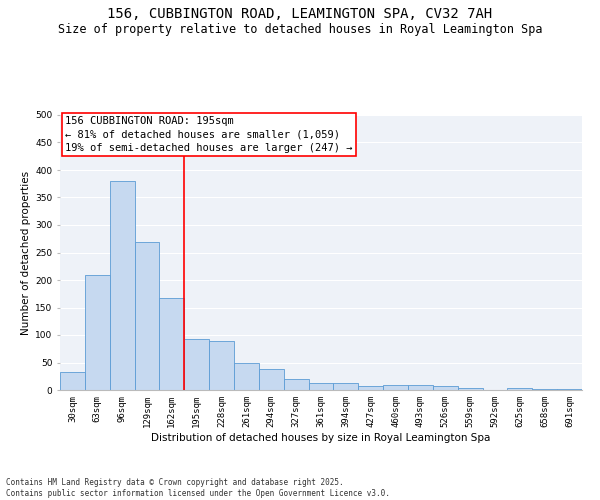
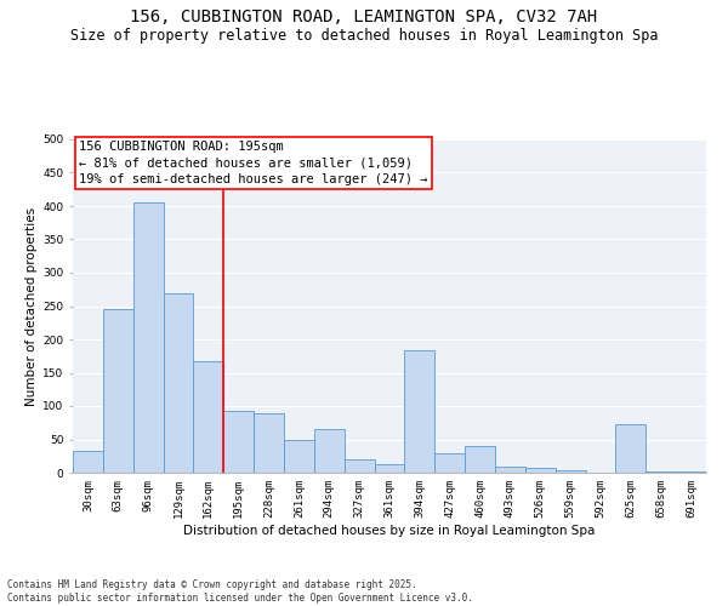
63sqm: 210 -> 246
96sqm: 380 -> 406
294sqm: 38 -> 66
394sqm: 12 -> 184
427sqm: 7 -> 30
460sqm: 10 -> 40
625sqm: 4 -> 72
